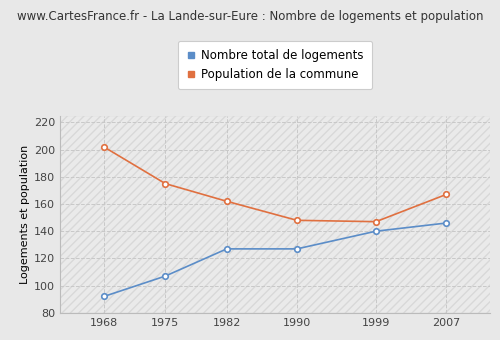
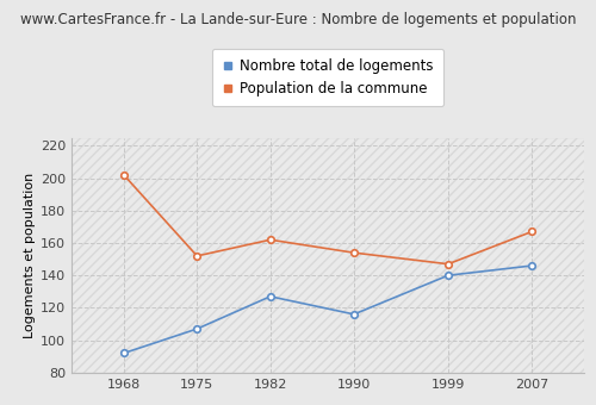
Population de la commune/1975: 175 -> 152
Nombre total de logements/1990: 127 -> 116
Population de la commune/1990: 148 -> 154
